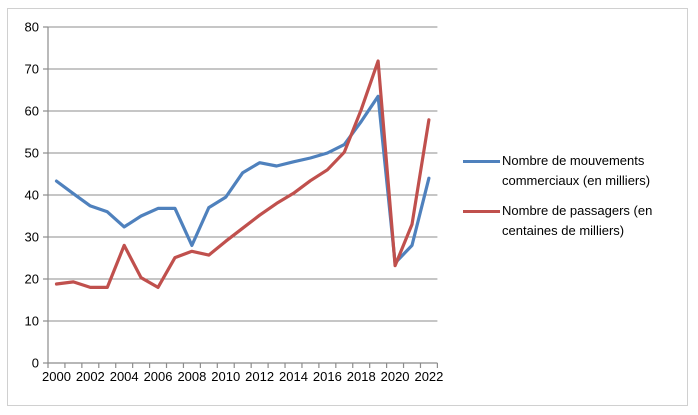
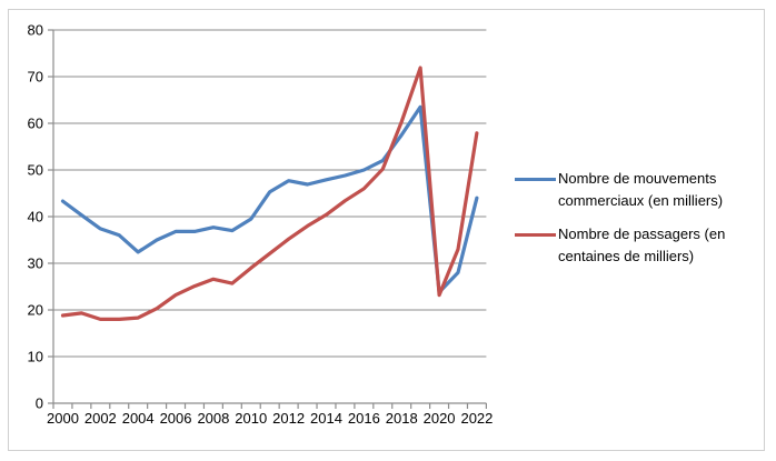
Nombre de passagers (en centaines de milliers)/2004: 28 -> 18
Nombre de passagers (en centaines de milliers)/2006: 18 -> 23
Nombre de mouvements commerciaux (en milliers)/2008: 28 -> 38
